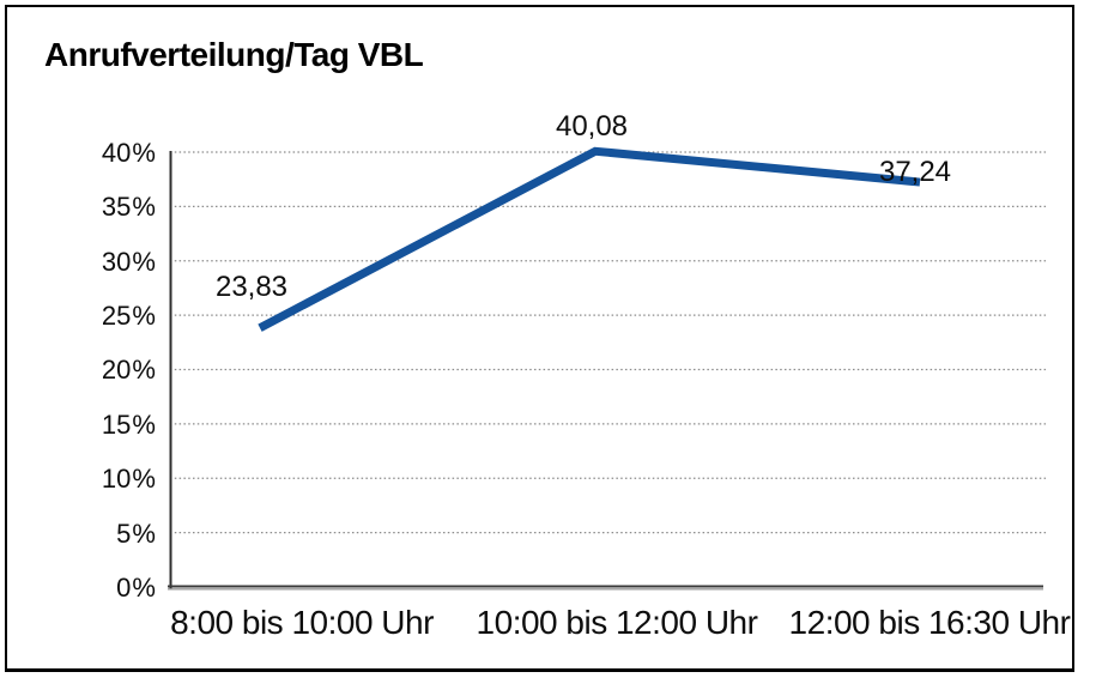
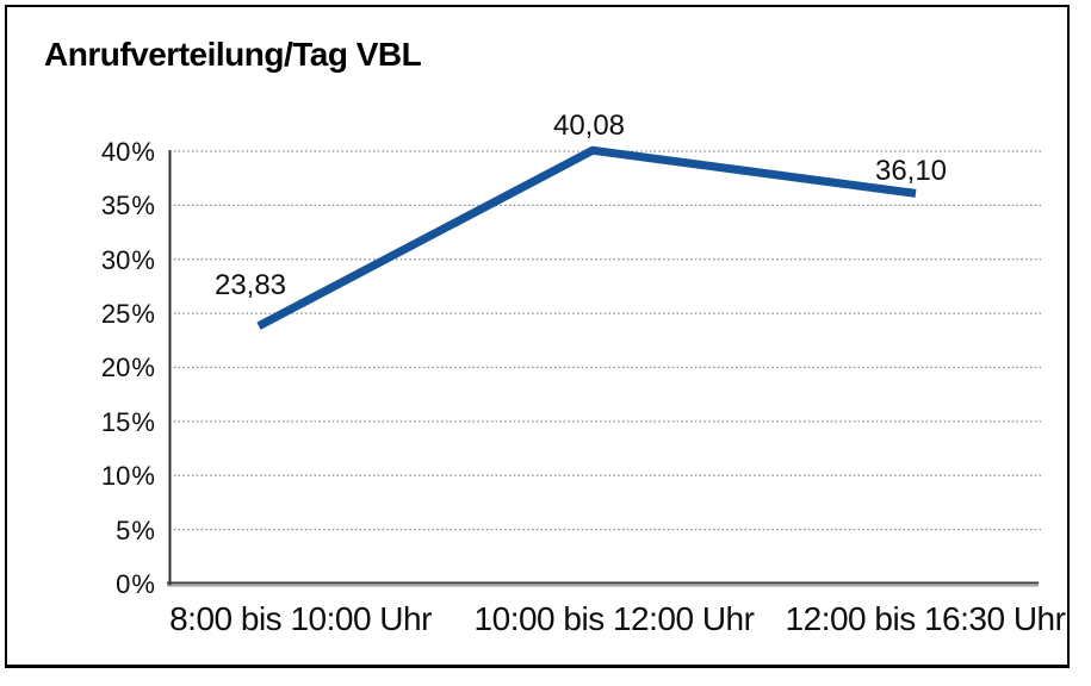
12:00 bis 16:30 Uhr: 37,24 -> 36,10
